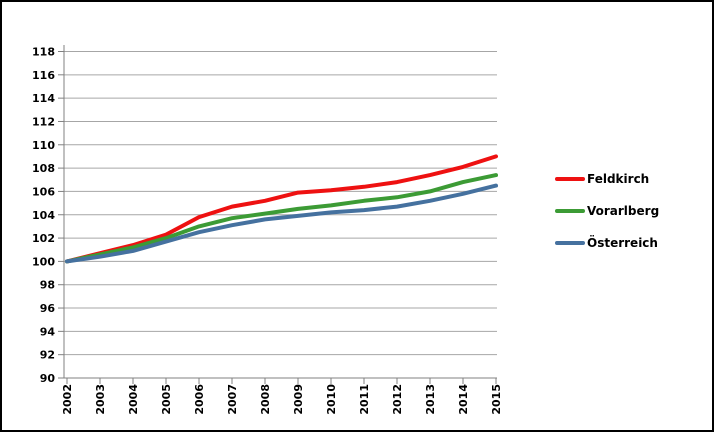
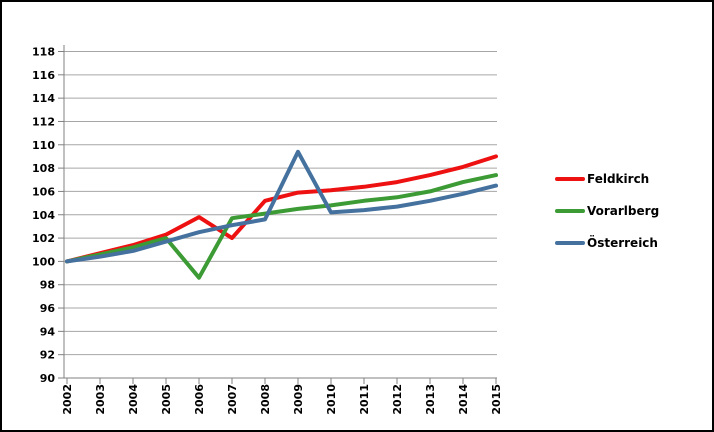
Vorarlberg/2006: 103.0 -> 98.6
Feldkirch/2007: 104.7 -> 102.0
Österreich/2009: 103.9 -> 109.4
